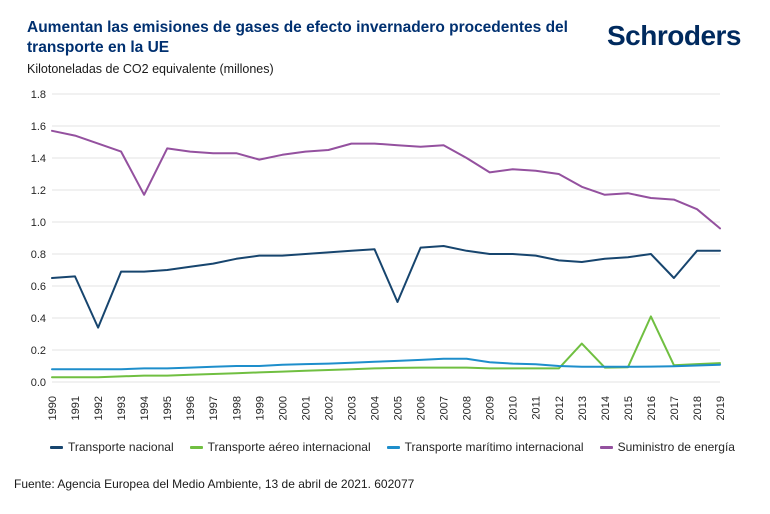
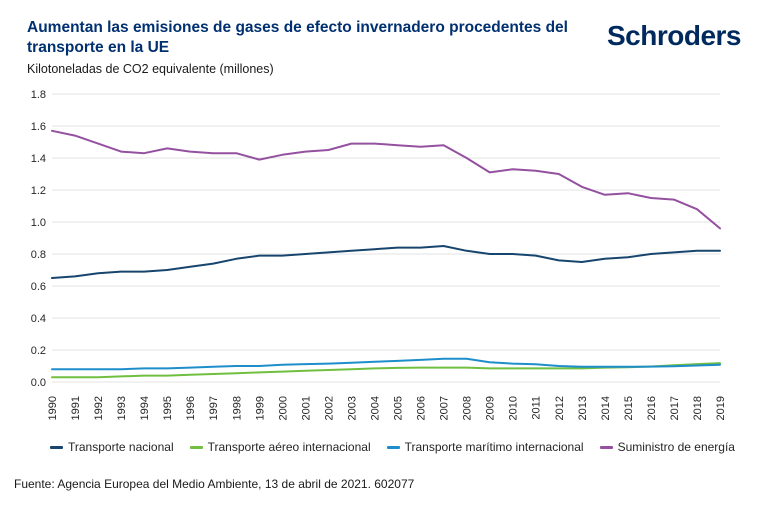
Transporte nacional/1992: 0.34 -> 0.68
Suministro de energía/1994: 1.17 -> 1.43
Transporte nacional/2005: 0.50 -> 0.84
Transporte aéreo internacional/2013: 0.24 -> 0.09
Transporte aéreo internacional/2016: 0.41 -> 0.10
Transporte nacional/2017: 0.65 -> 0.81
